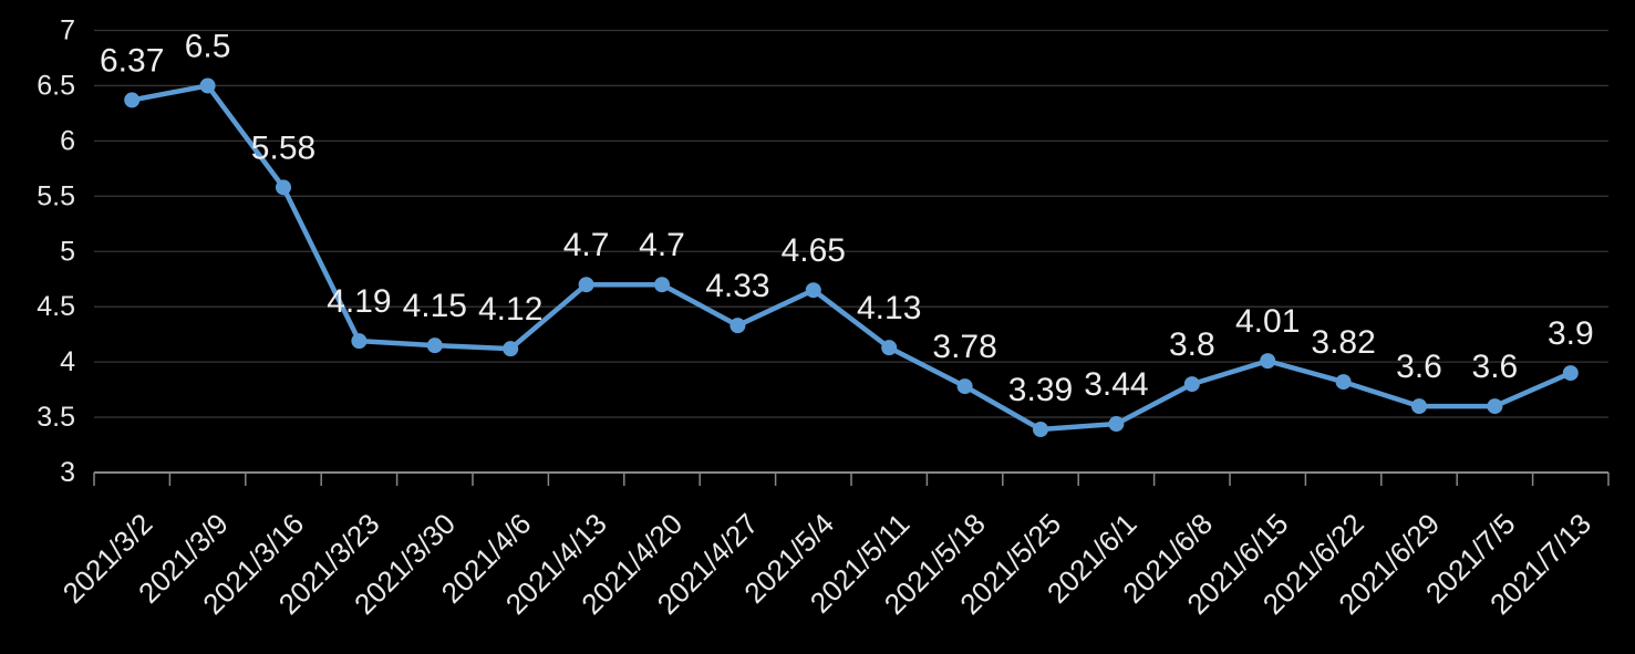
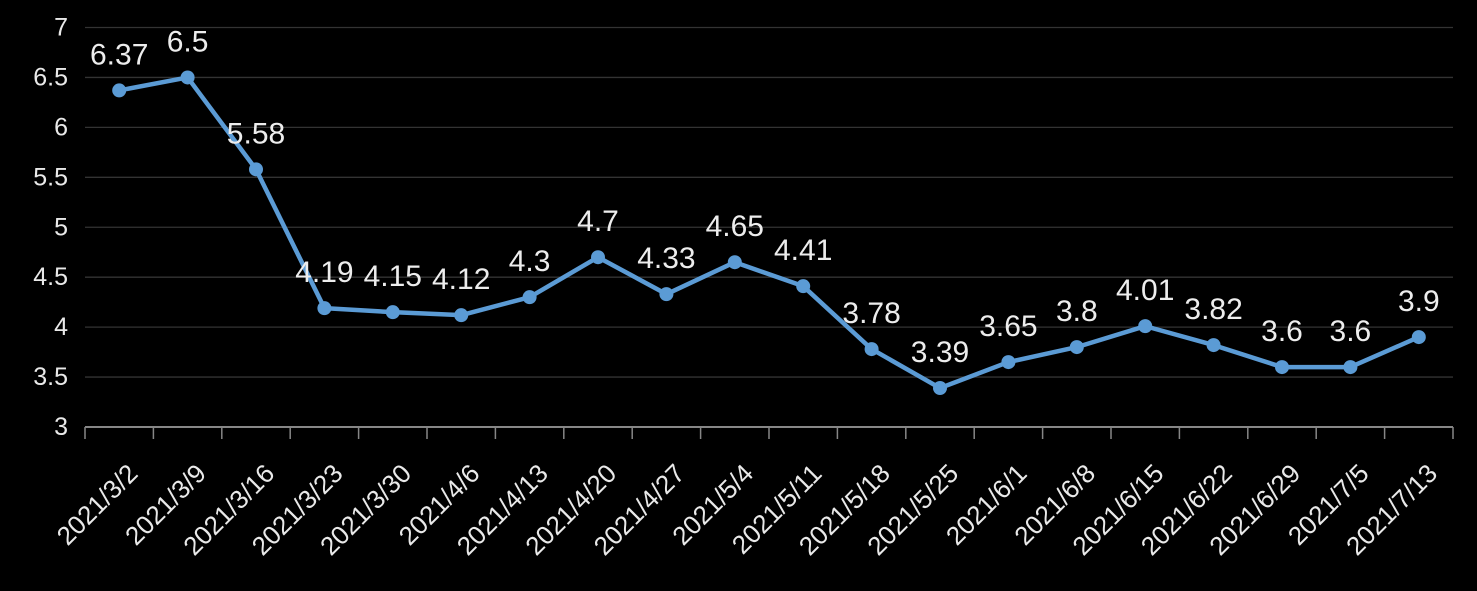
2021/4/13: 4.7 -> 4.3
2021/5/11: 4.13 -> 4.41
2021/6/1: 3.44 -> 3.65
